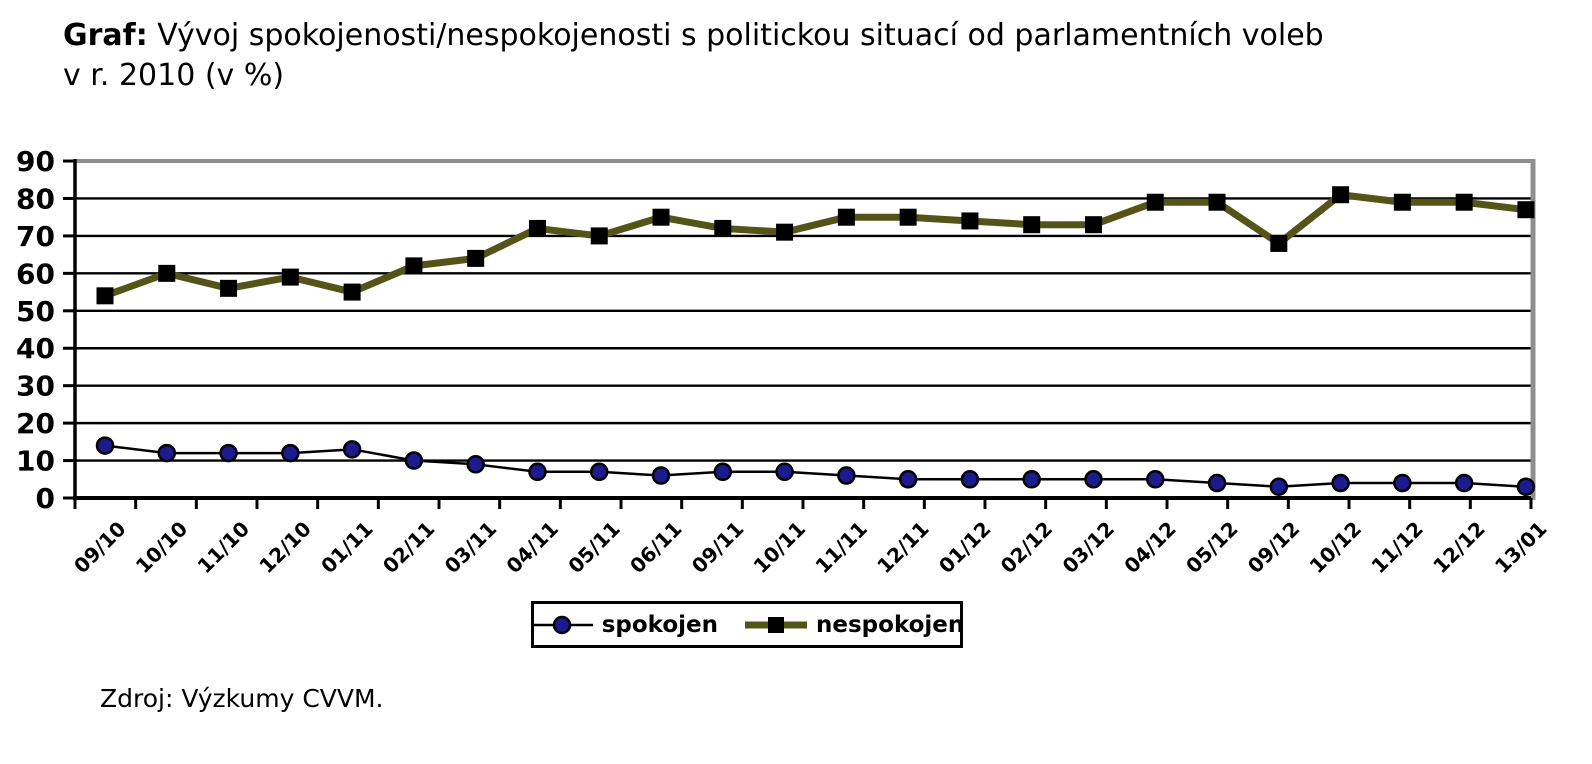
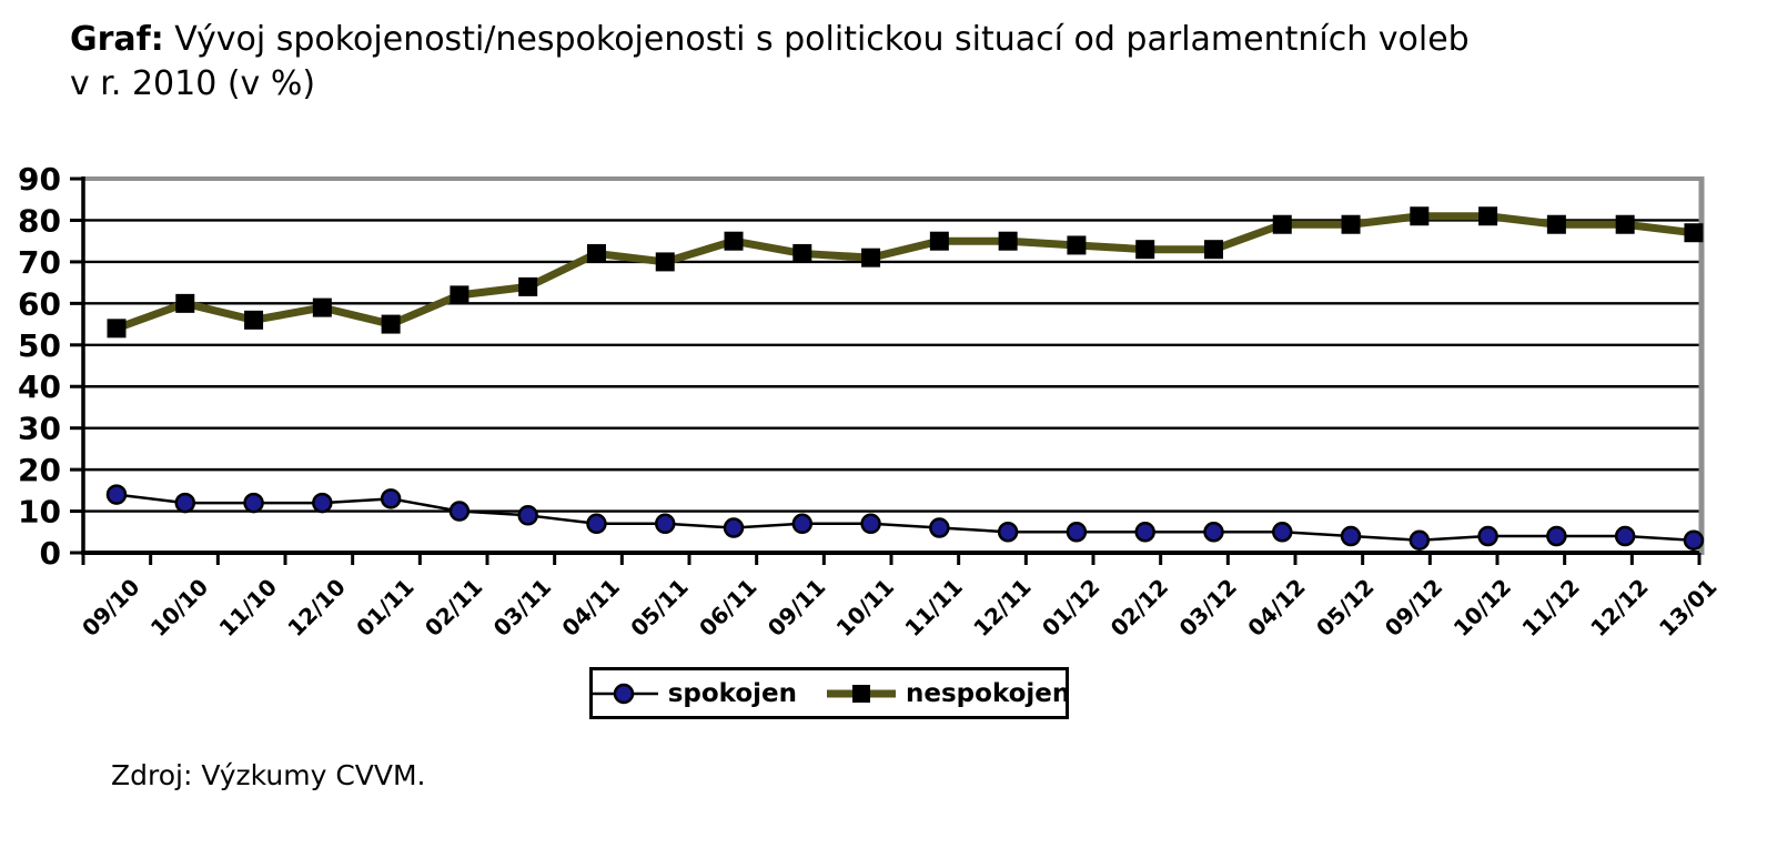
nespokojen/09/12: 68 -> 81
